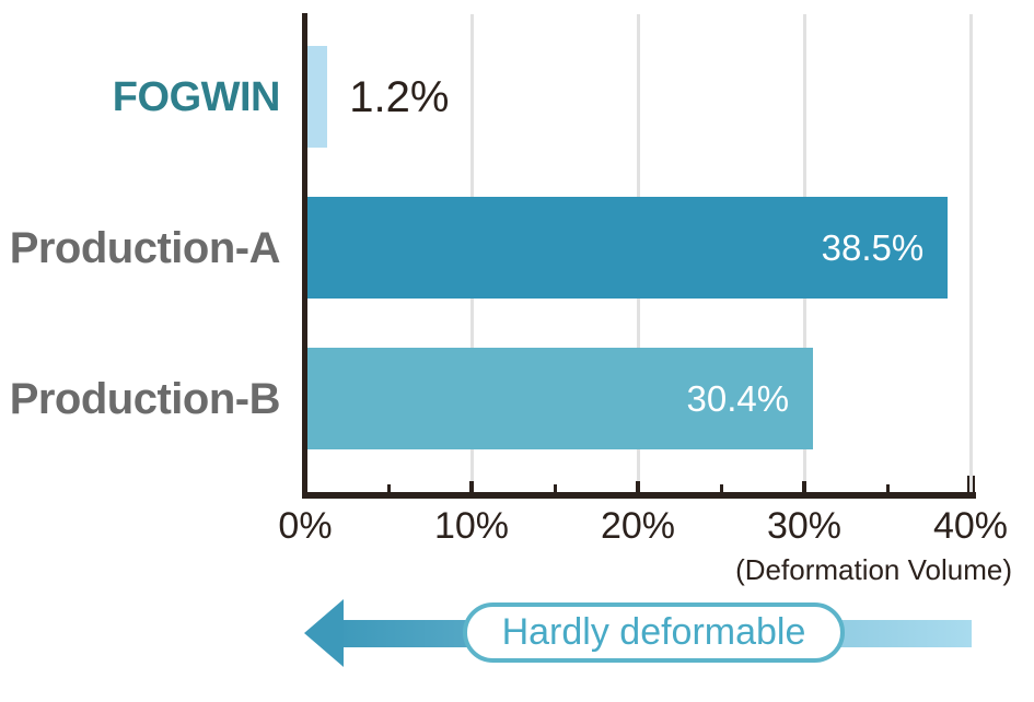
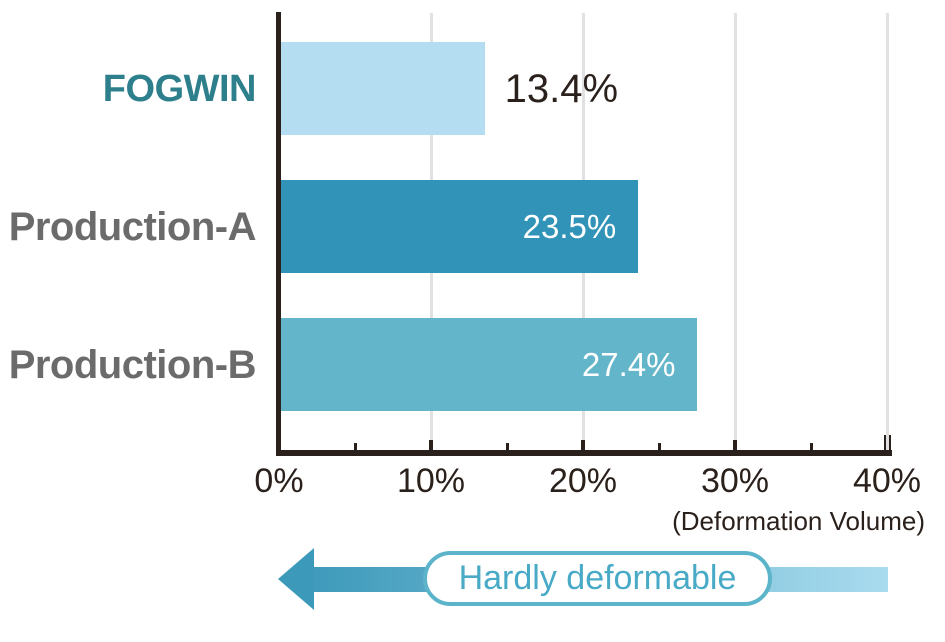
FOGWIN: 1.2% -> 13.4%
Production-A: 38.5% -> 23.5%
Production-B: 30.4% -> 27.4%
